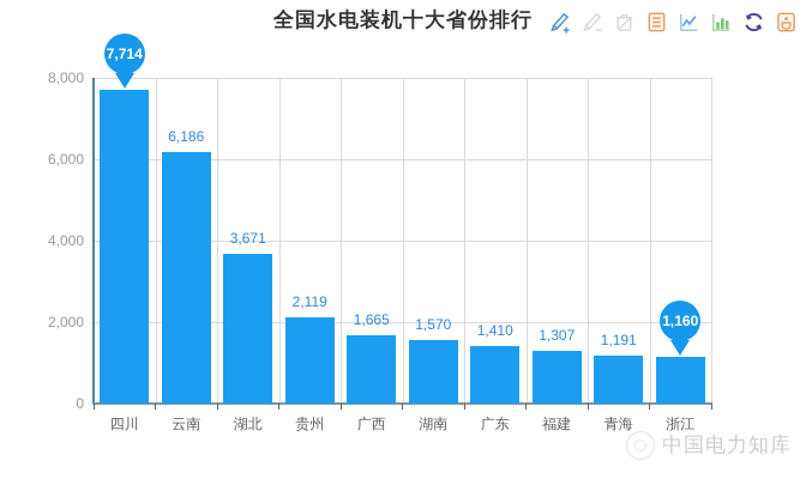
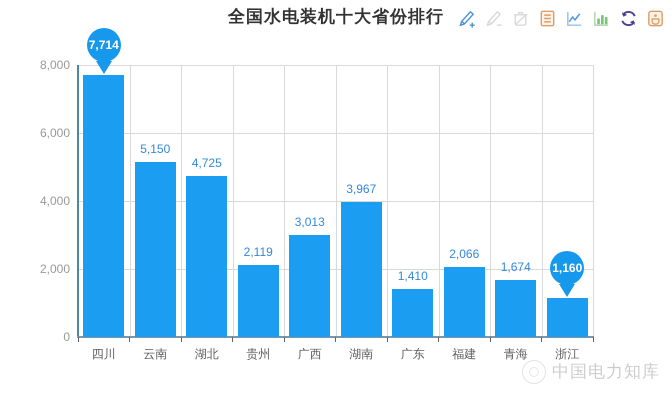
云南: 6,186 -> 5,150
湖北: 3,671 -> 4,725
广西: 1,665 -> 3,013
湖南: 1,570 -> 3,967
福建: 1,307 -> 2,066
青海: 1,191 -> 1,674
